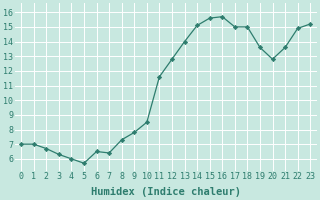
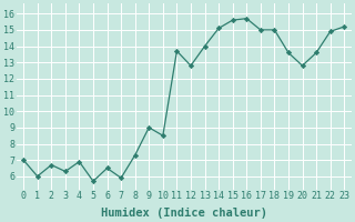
1: 7.0 -> 6.0
4: 6.0 -> 6.9
7: 6.4 -> 5.9
9: 7.8 -> 9.0
11: 11.6 -> 13.7
